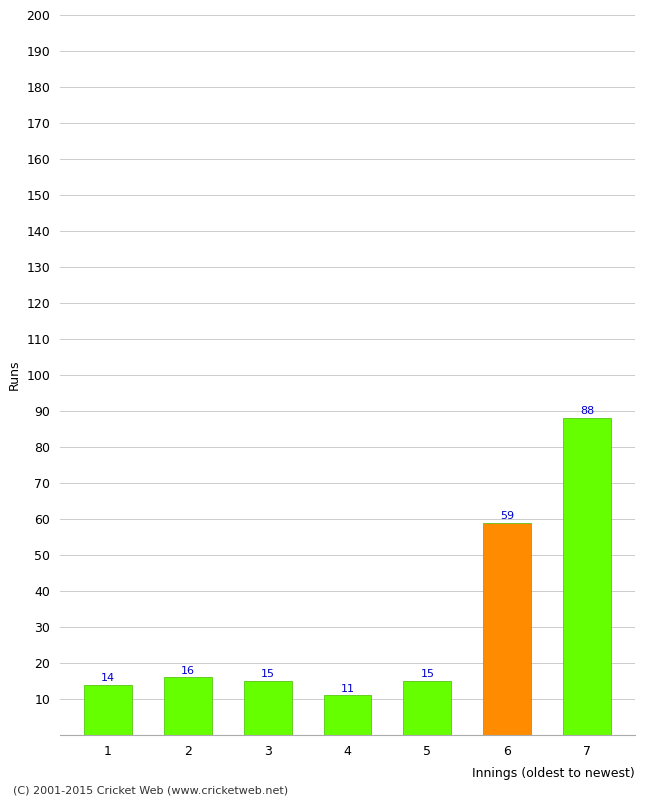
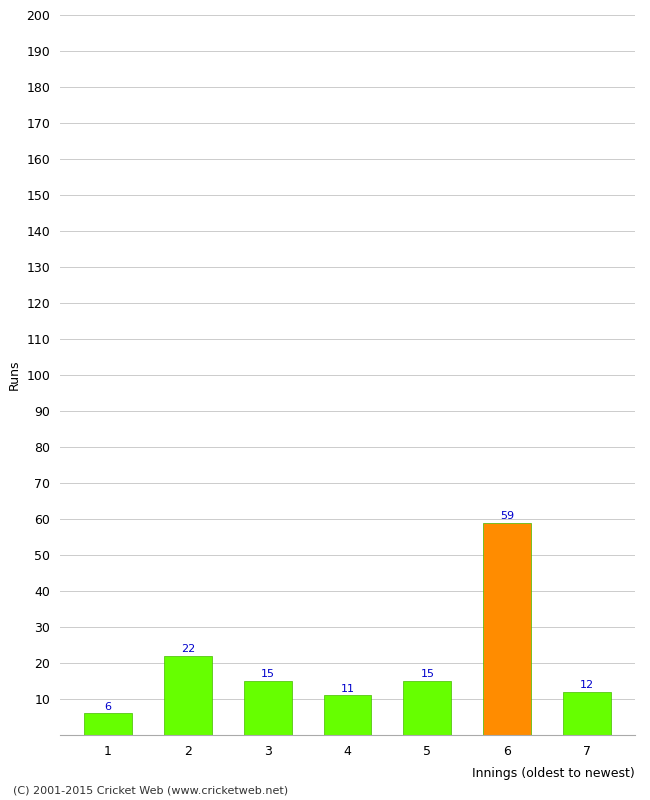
1: 14 -> 6
2: 16 -> 22
7: 88 -> 12
